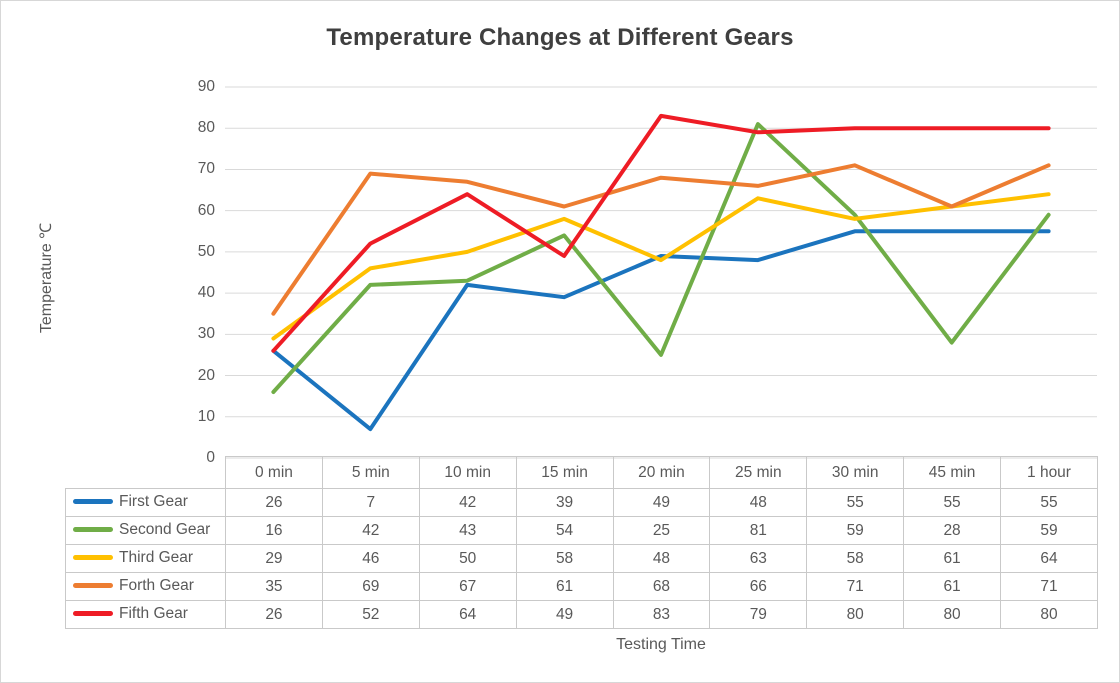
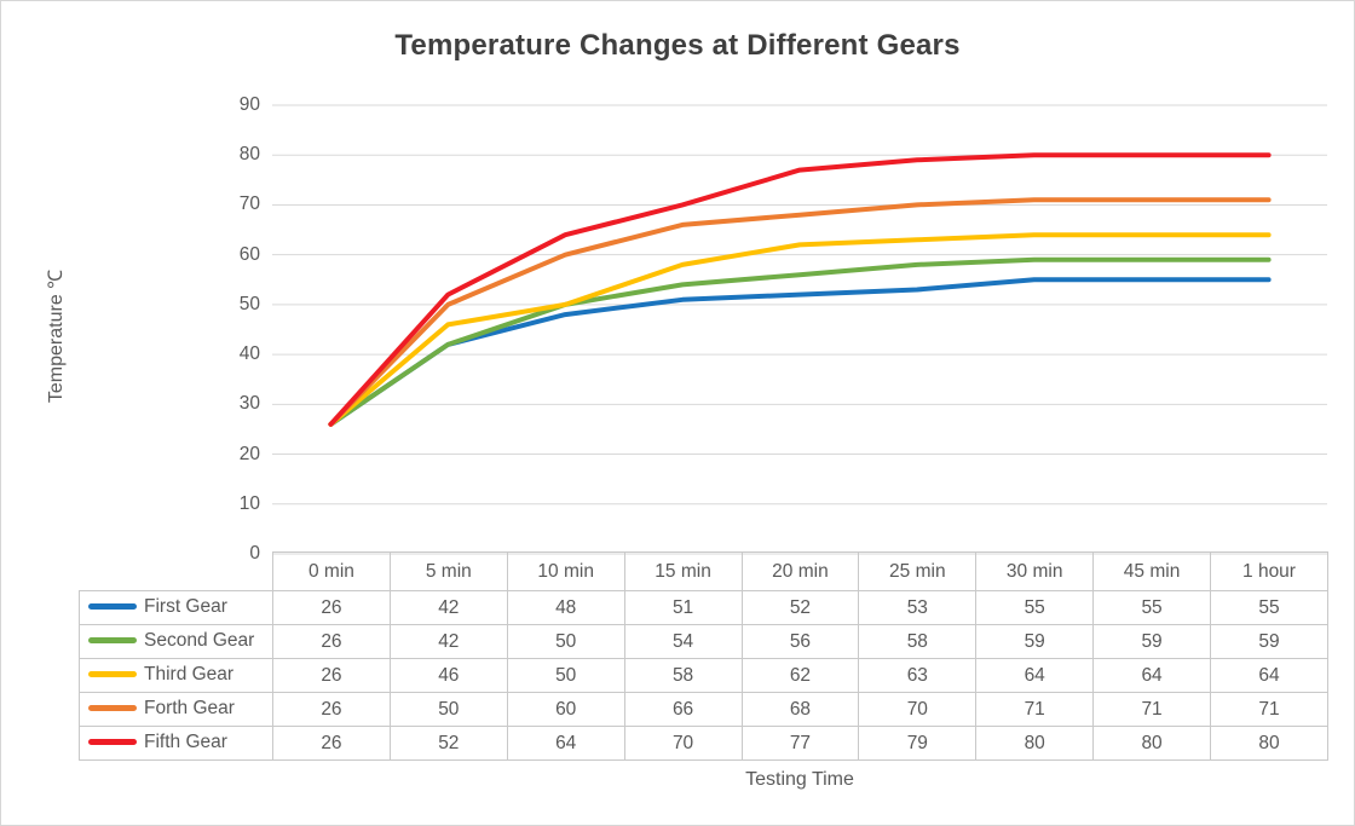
Second Gear/0 min: 16 -> 26
Third Gear/0 min: 29 -> 26
Forth Gear/0 min: 35 -> 26
First Gear/5 min: 7 -> 42
Forth Gear/5 min: 69 -> 50
First Gear/10 min: 42 -> 48
Second Gear/10 min: 43 -> 50
Forth Gear/10 min: 67 -> 60
First Gear/15 min: 39 -> 51
Forth Gear/15 min: 61 -> 66
Fifth Gear/15 min: 49 -> 70
First Gear/20 min: 49 -> 52
Second Gear/20 min: 25 -> 56
Third Gear/20 min: 48 -> 62
Fifth Gear/20 min: 83 -> 77
First Gear/25 min: 48 -> 53
Second Gear/25 min: 81 -> 58
Forth Gear/25 min: 66 -> 70
Third Gear/30 min: 58 -> 64
Second Gear/45 min: 28 -> 59
Third Gear/45 min: 61 -> 64
Forth Gear/45 min: 61 -> 71
